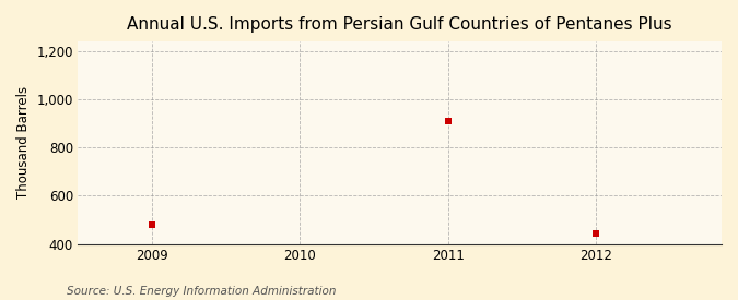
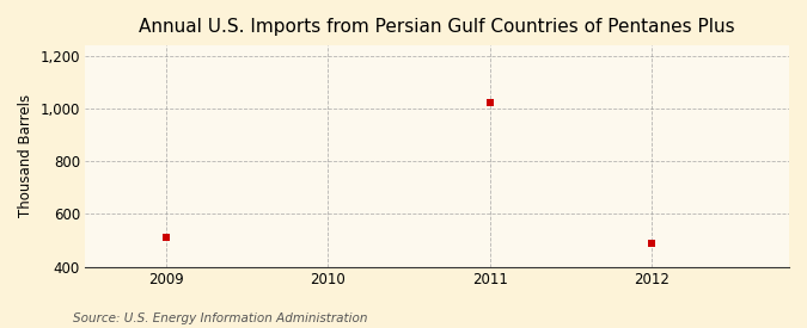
2009: 480 -> 510
2011: 910 -> 1,025
2012: 445 -> 490
